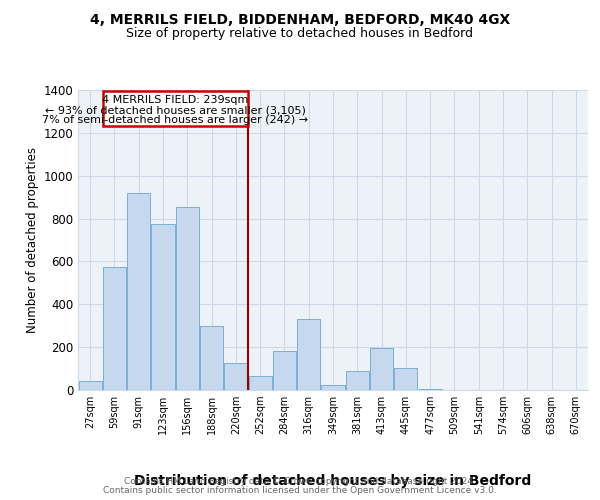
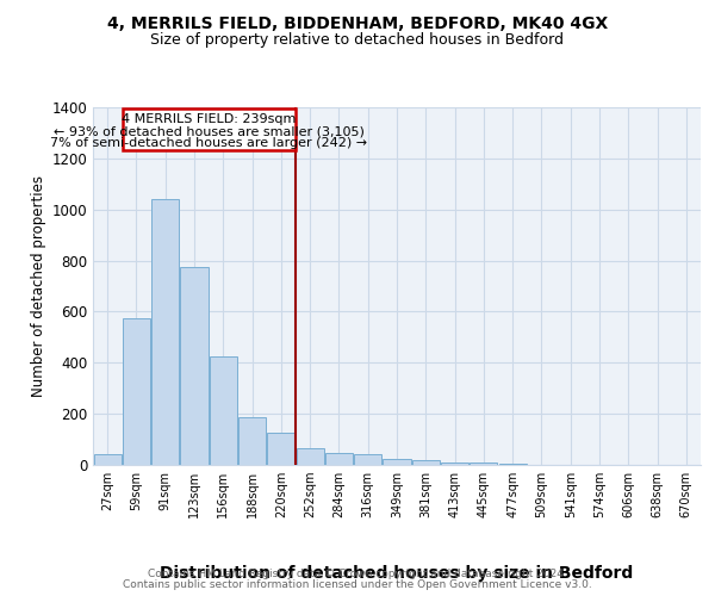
91sqm: 920 -> 1040
156sqm: 855 -> 425
188sqm: 300 -> 185
284sqm: 180 -> 45
316sqm: 330 -> 40
381sqm: 90 -> 20
413sqm: 195 -> 10
445sqm: 105 -> 10
